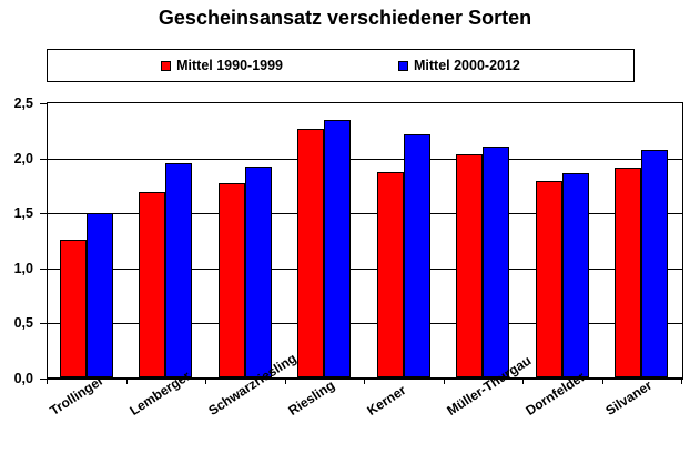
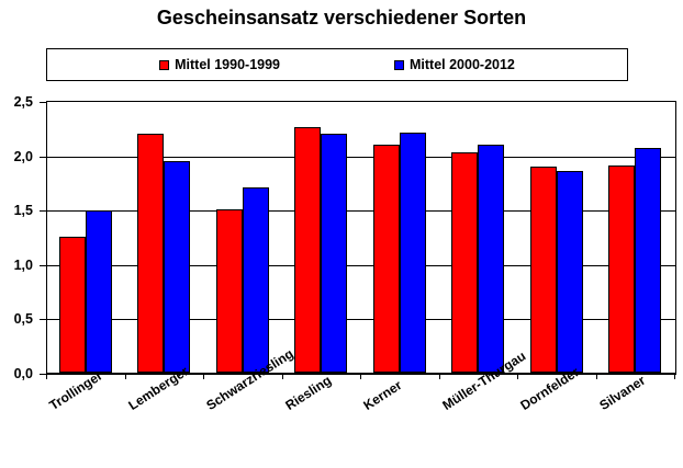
Mittel 1990-1999/Lemberger: 1,7 -> 2,2
Mittel 1990-1999/Schwarzriesling: 1,8 -> 1,5
Mittel 2000-2012/Schwarzriesling: 1,9 -> 1,7
Mittel 2000-2012/Riesling: 2,3 -> 2,2
Mittel 1990-1999/Kerner: 1,9 -> 2,1
Mittel 1990-1999/Dornfelder: 1,8 -> 1,9
